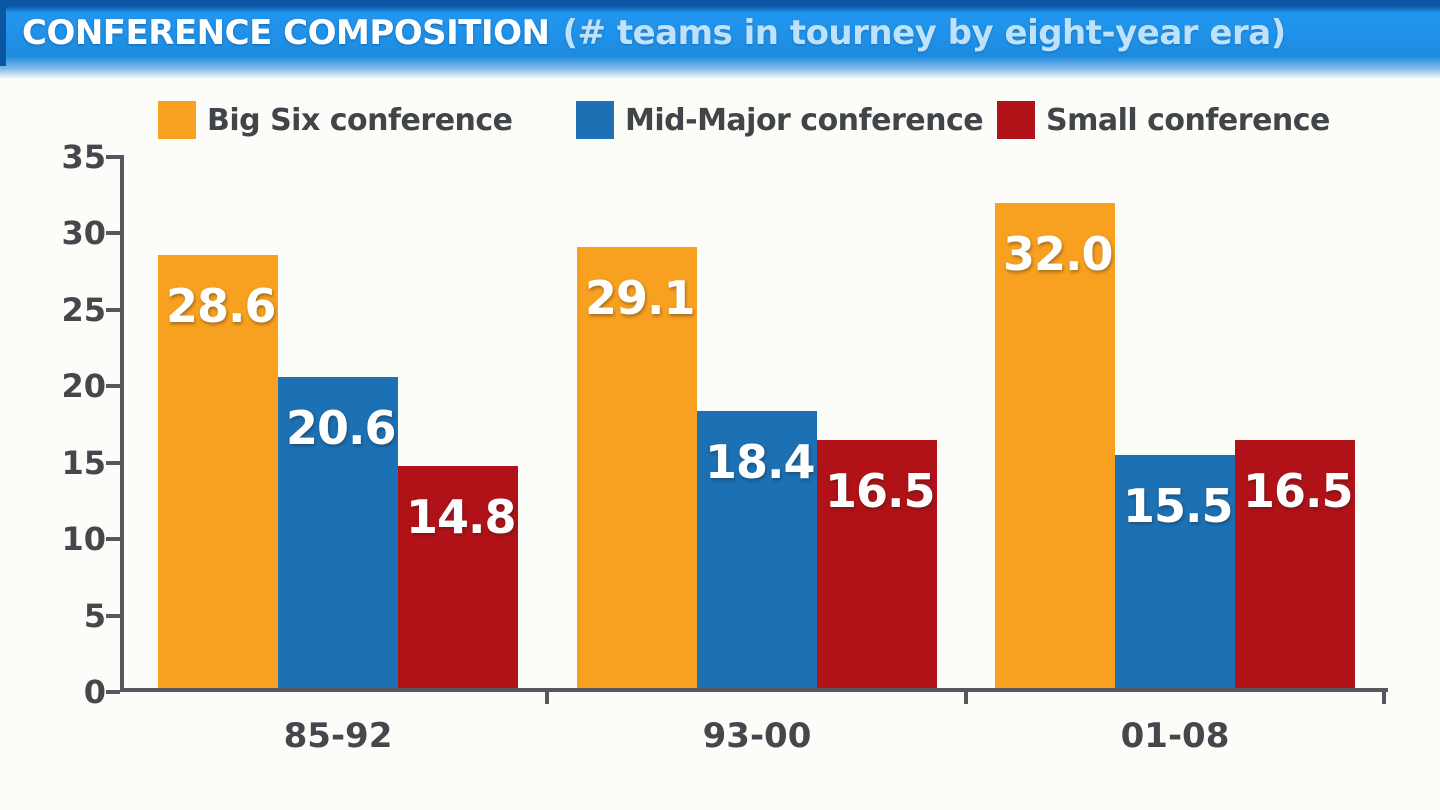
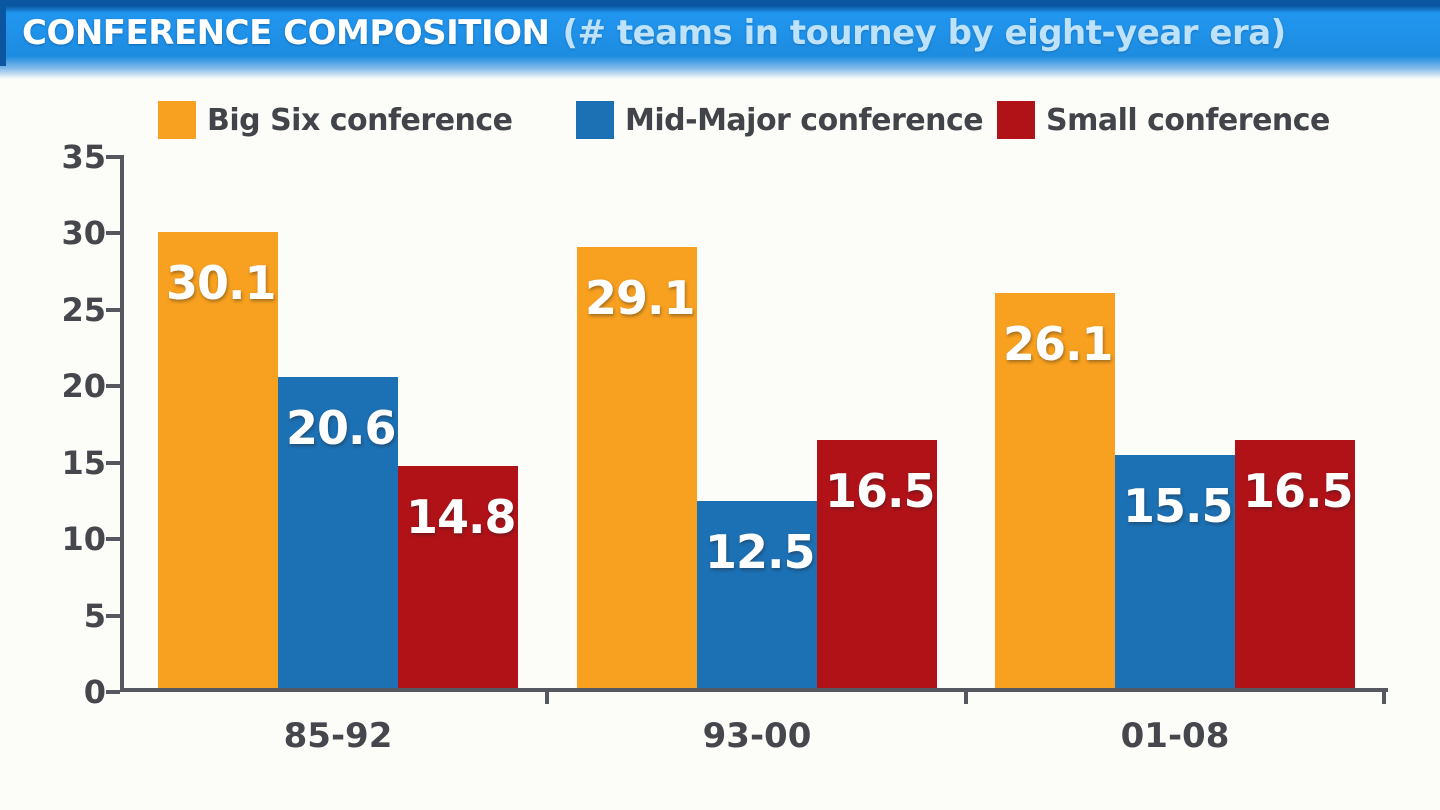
Big Six conference/85-92: 28.6 -> 30.1
Mid-Major conference/93-00: 18.4 -> 12.5
Big Six conference/01-08: 32.0 -> 26.1
